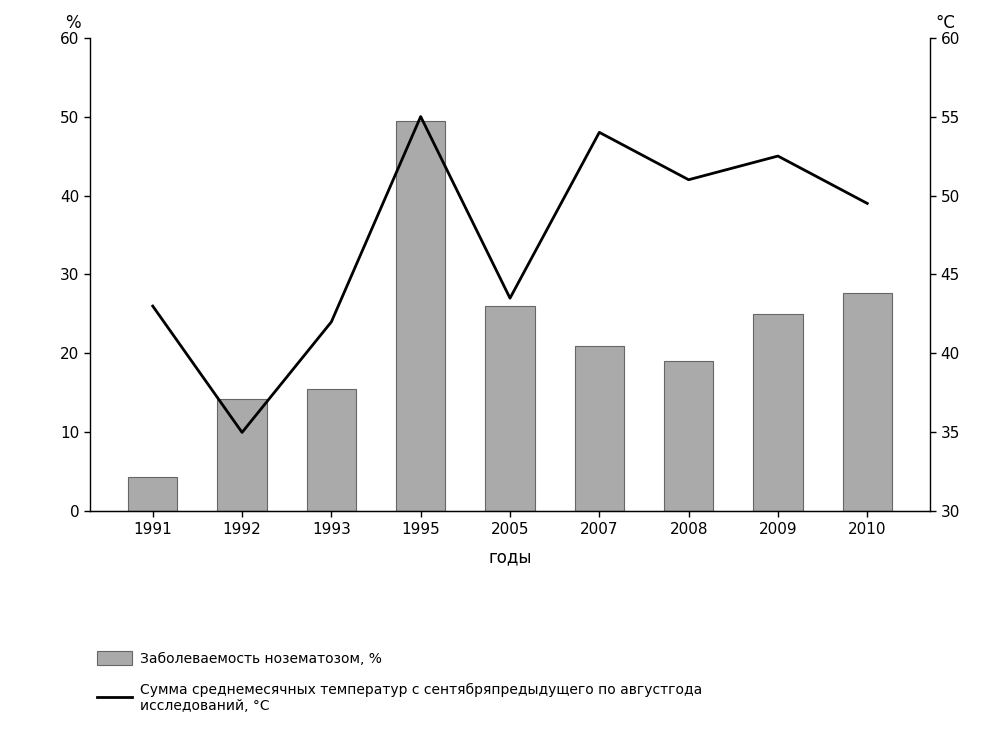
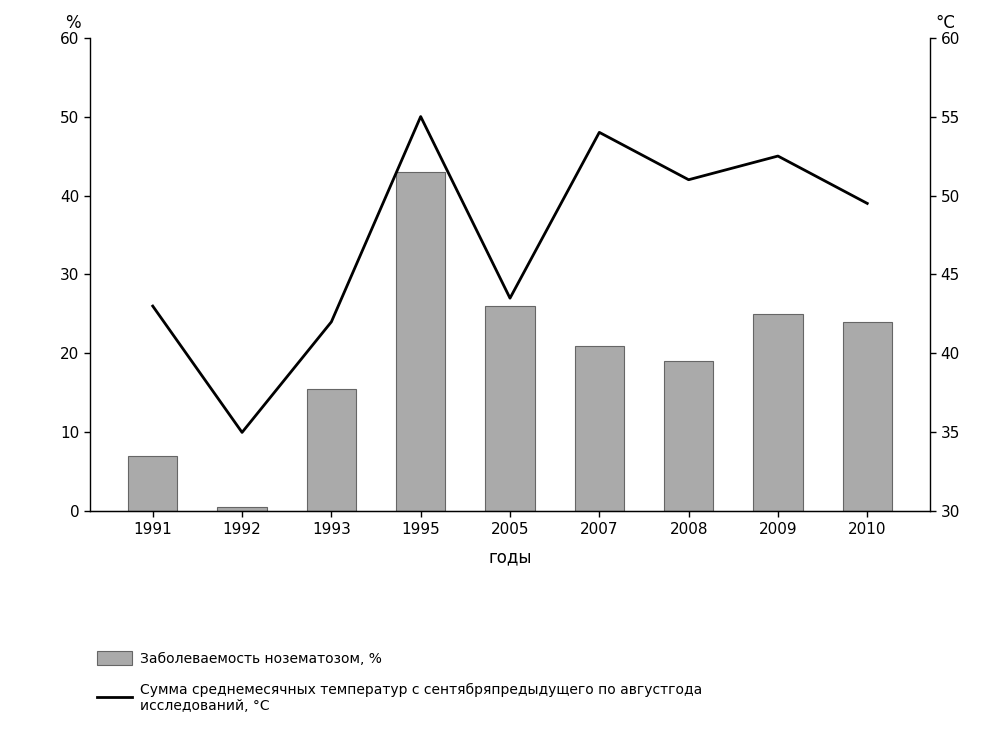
Заболеваемость нозематозом, %/1991: 4.4 -> 7.0
Заболеваемость нозематозом, %/1992: 14.2 -> 0.5
Заболеваемость нозематозом, %/1995: 49.4 -> 43.0
Заболеваемость нозематозом, %/2010: 27.6 -> 24.0
